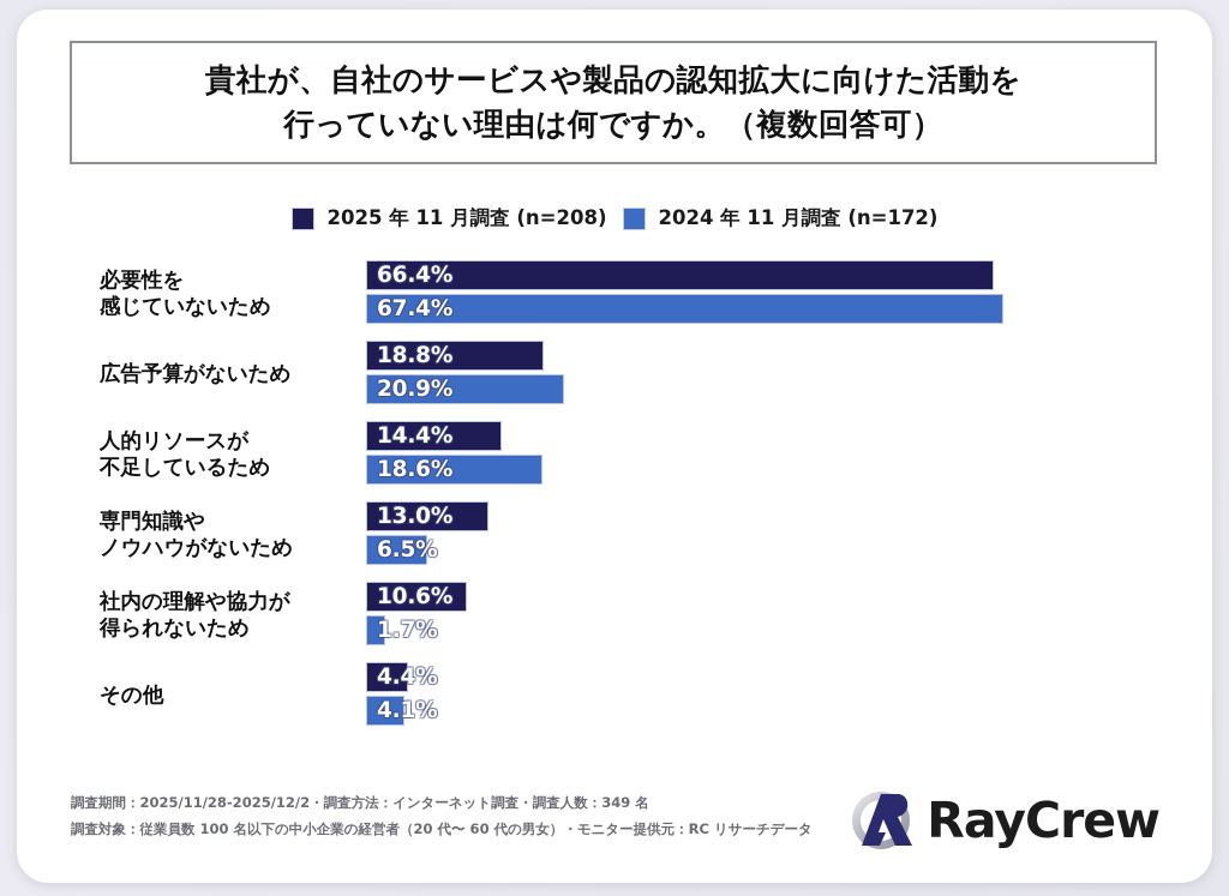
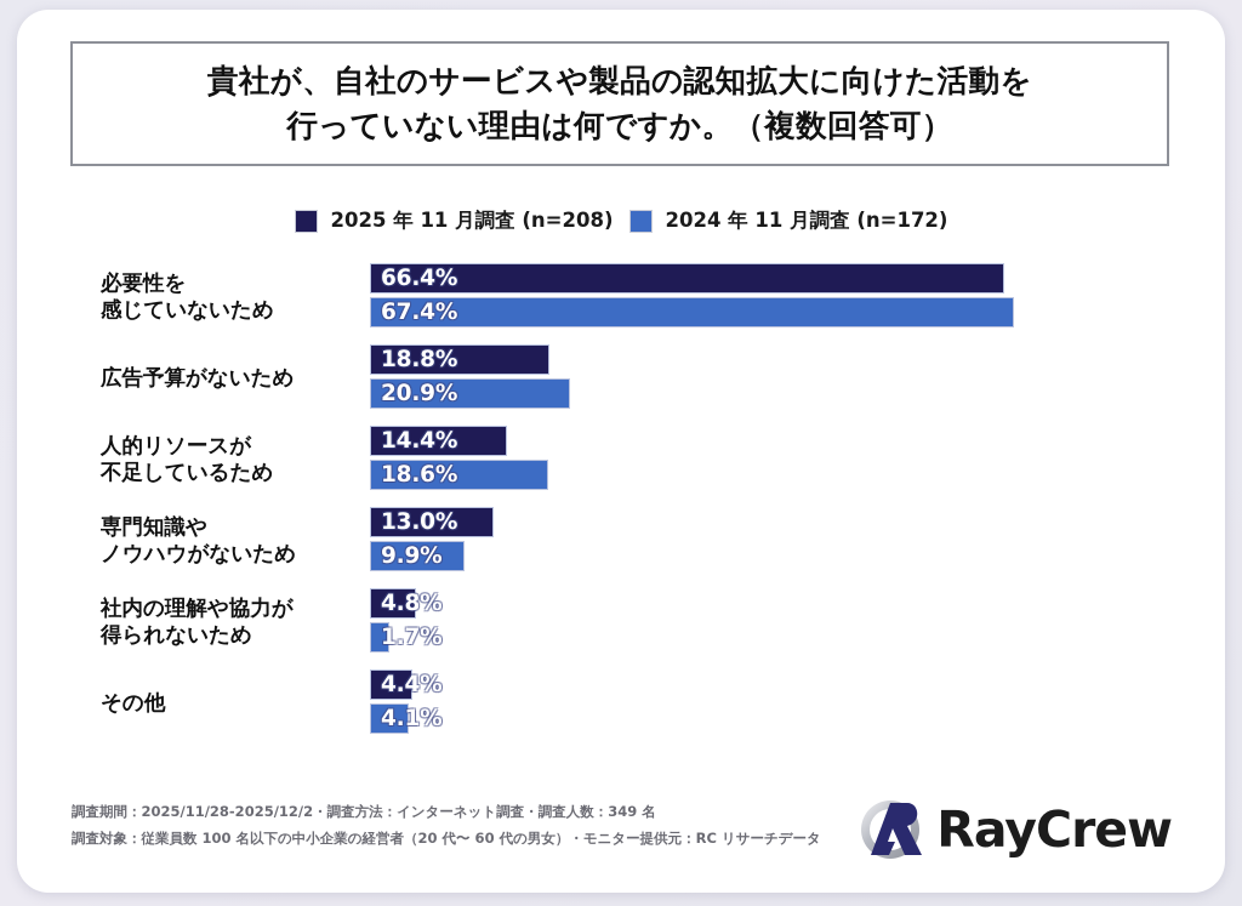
2024 年 11 月調査 (n=172)/専門知識や ノウハウがないため: 6.5% -> 9.9%
2025 年 11 月調査 (n=208)/社内の理解や協力が 得られないため: 10.6% -> 4.8%
